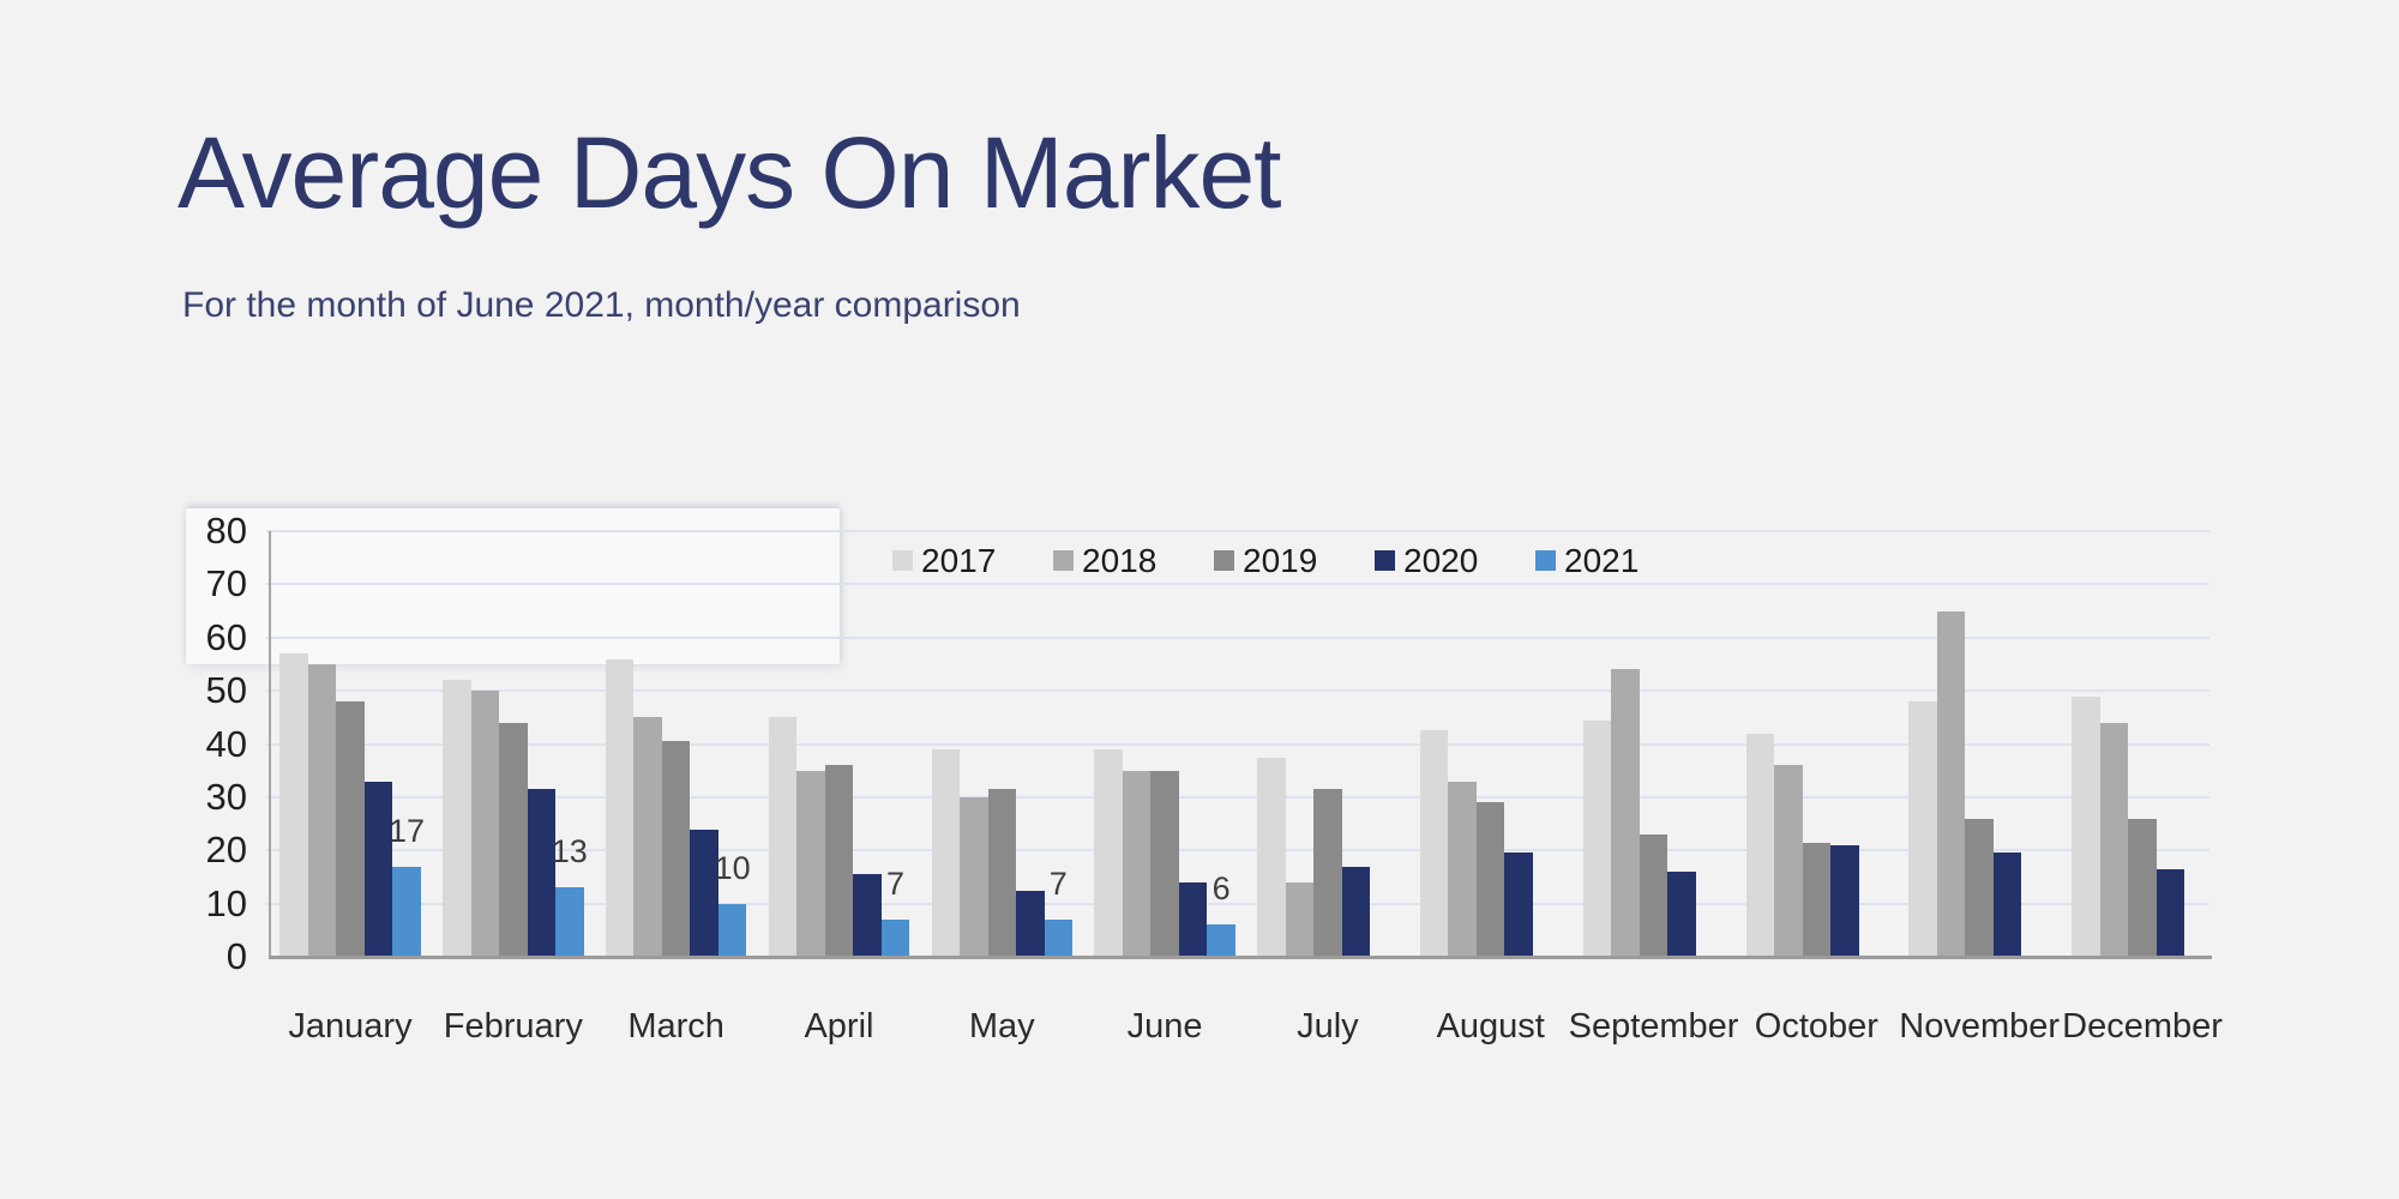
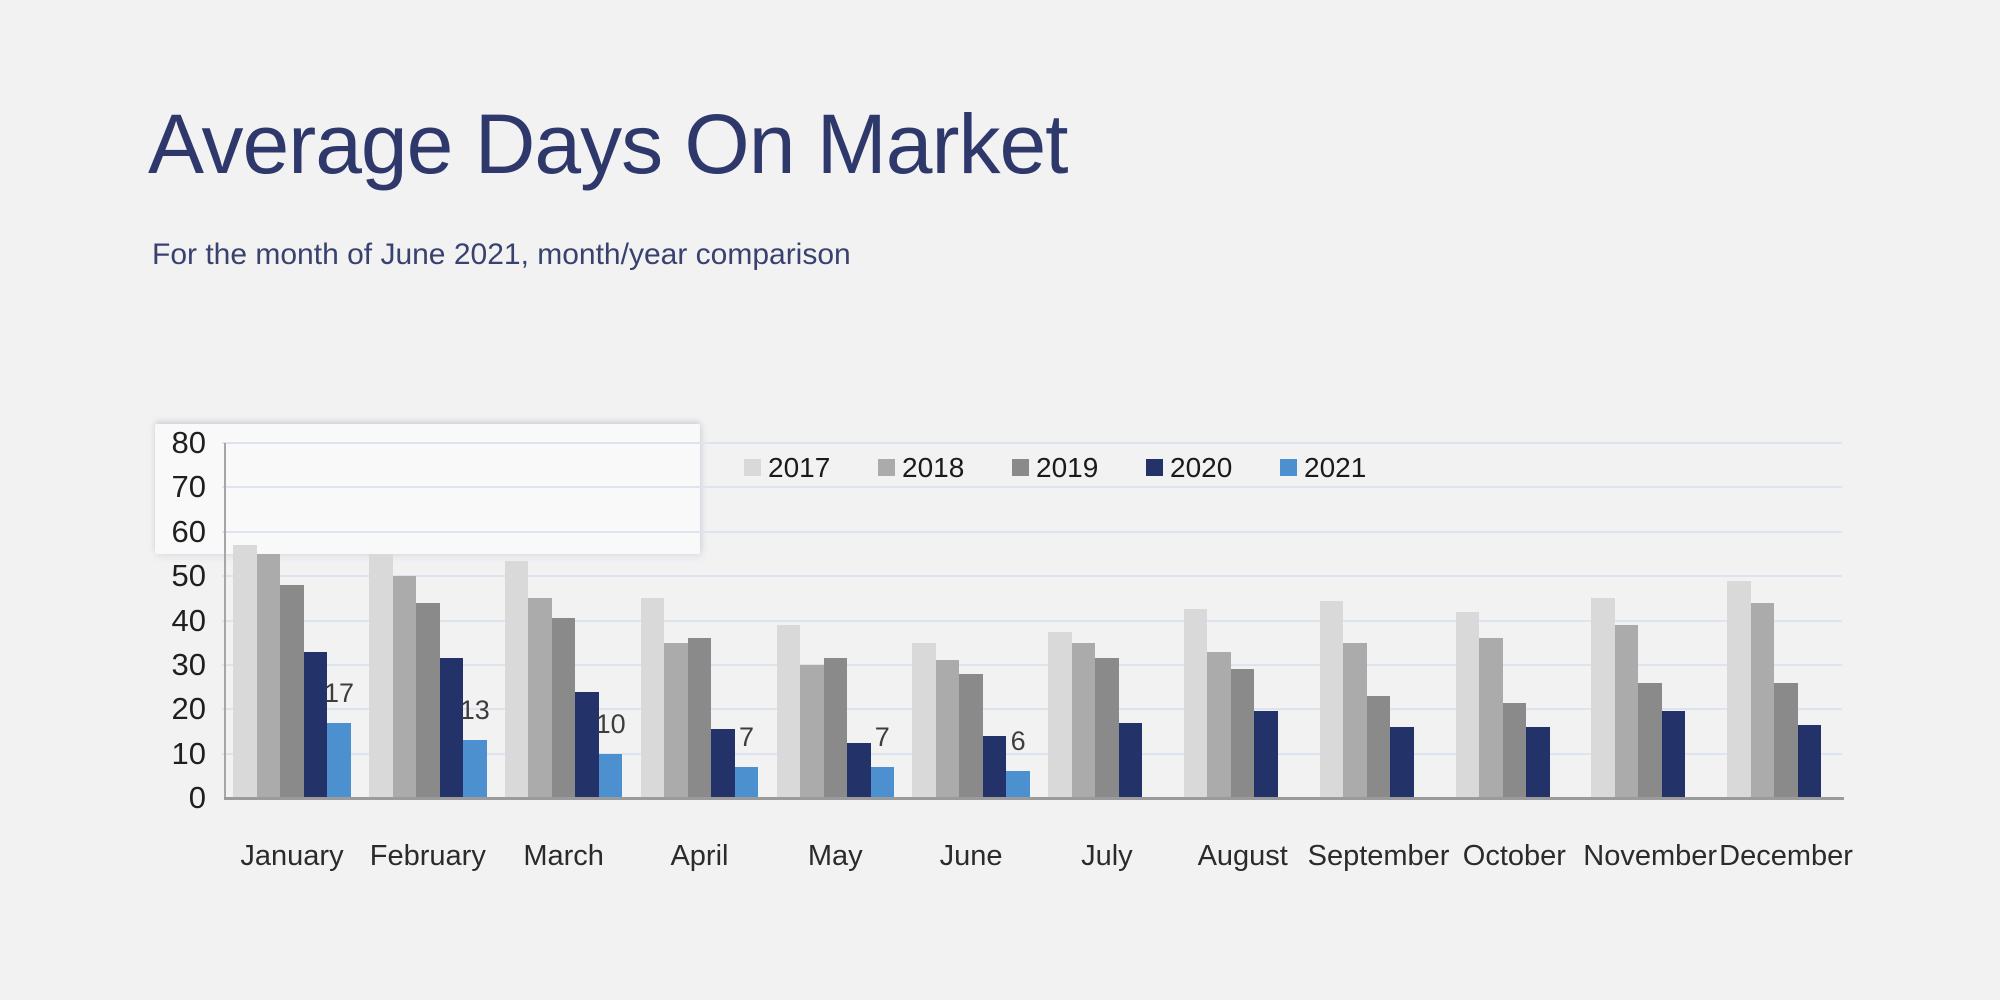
2017/February: 52 -> 55
2017/March: 56 -> 54
2017/June: 39 -> 35
2018/June: 35 -> 31
2019/June: 35 -> 28
2018/July: 14 -> 35
2018/September: 54 -> 35
2020/October: 21 -> 16
2017/November: 48 -> 45
2018/November: 65 -> 39
